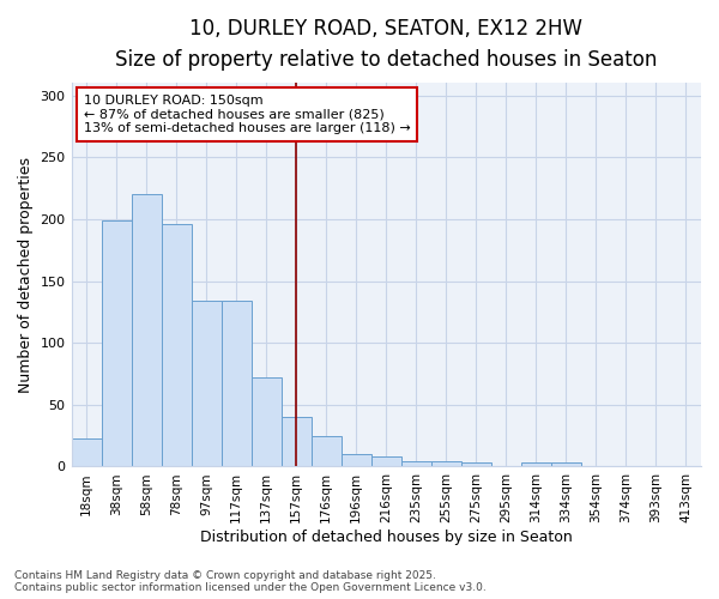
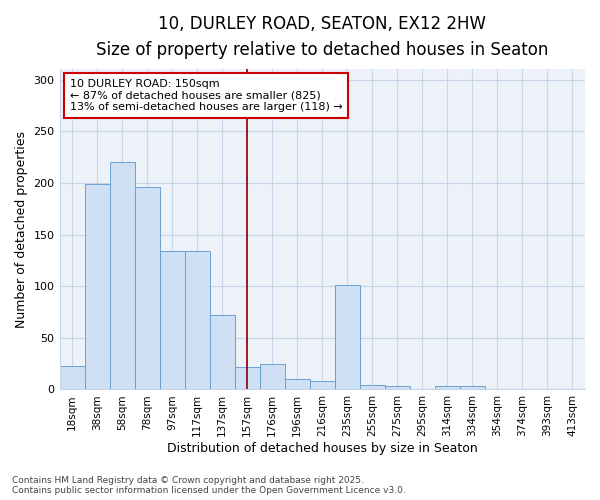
157sqm: 40 -> 22
235sqm: 4 -> 101
